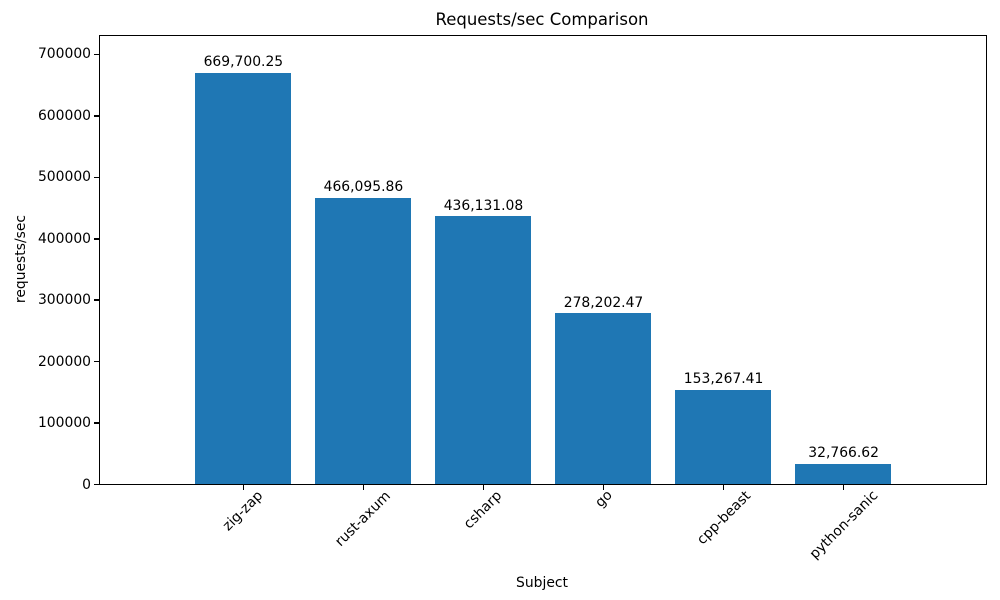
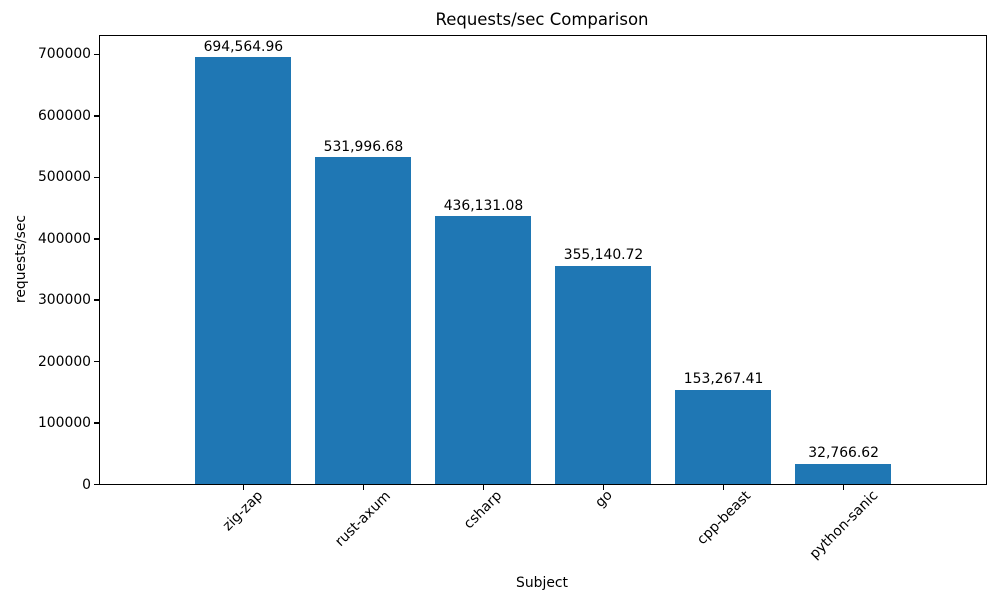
zig-zap: 669,700.25 -> 694,564.96
rust-axum: 466,095.86 -> 531,996.68
go: 278,202.47 -> 355,140.72
